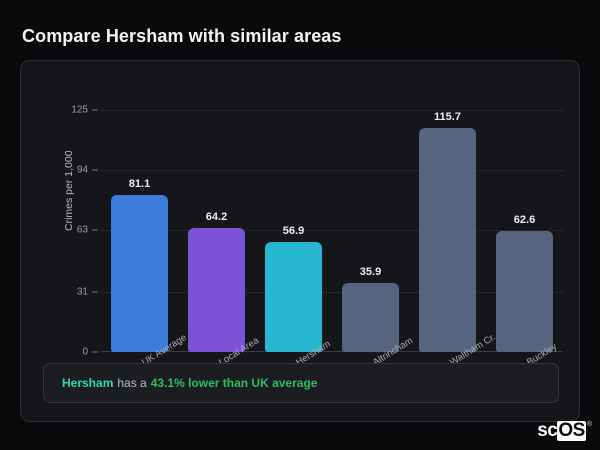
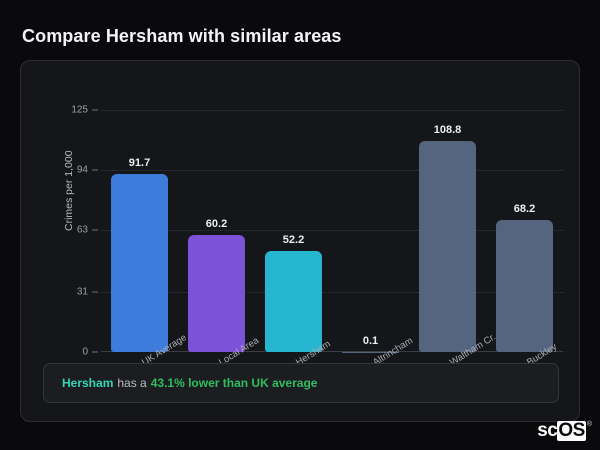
UK Average: 81.1 -> 91.7
Local Area: 64.2 -> 60.2
Hersham: 56.9 -> 52.2
Altrincham: 35.9 -> 0.1
Waltham Cr...: 115.7 -> 108.8
Buckley: 62.6 -> 68.2
